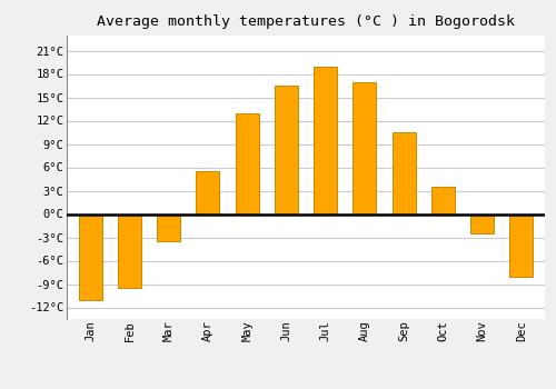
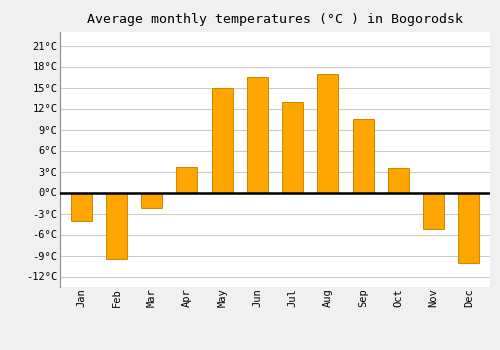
Jan: -11.0°C -> -4.0°C
Mar: -3.5°C -> -2.2°C
Apr: 5.5°C -> 3.6°C
May: 13.0°C -> 15.0°C
Jul: 19.0°C -> 13.0°C
Nov: -2.5°C -> -5.2°C
Dec: -8.0°C -> -10.0°C
